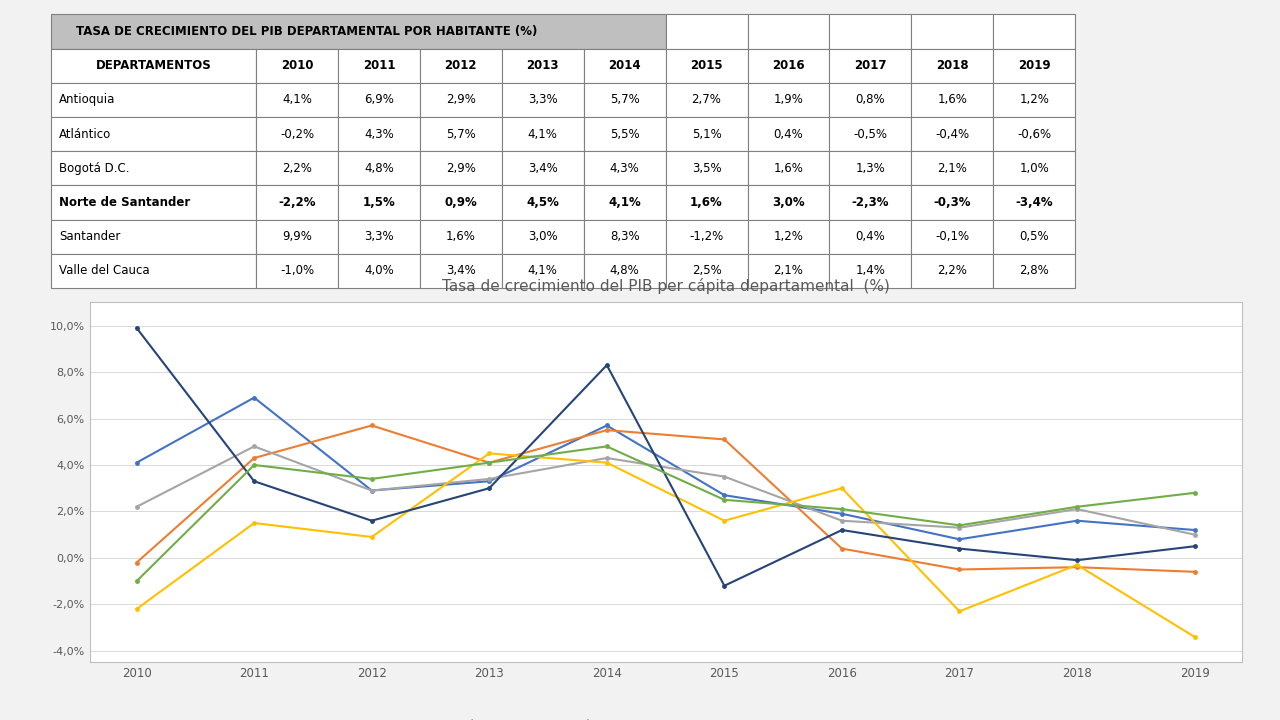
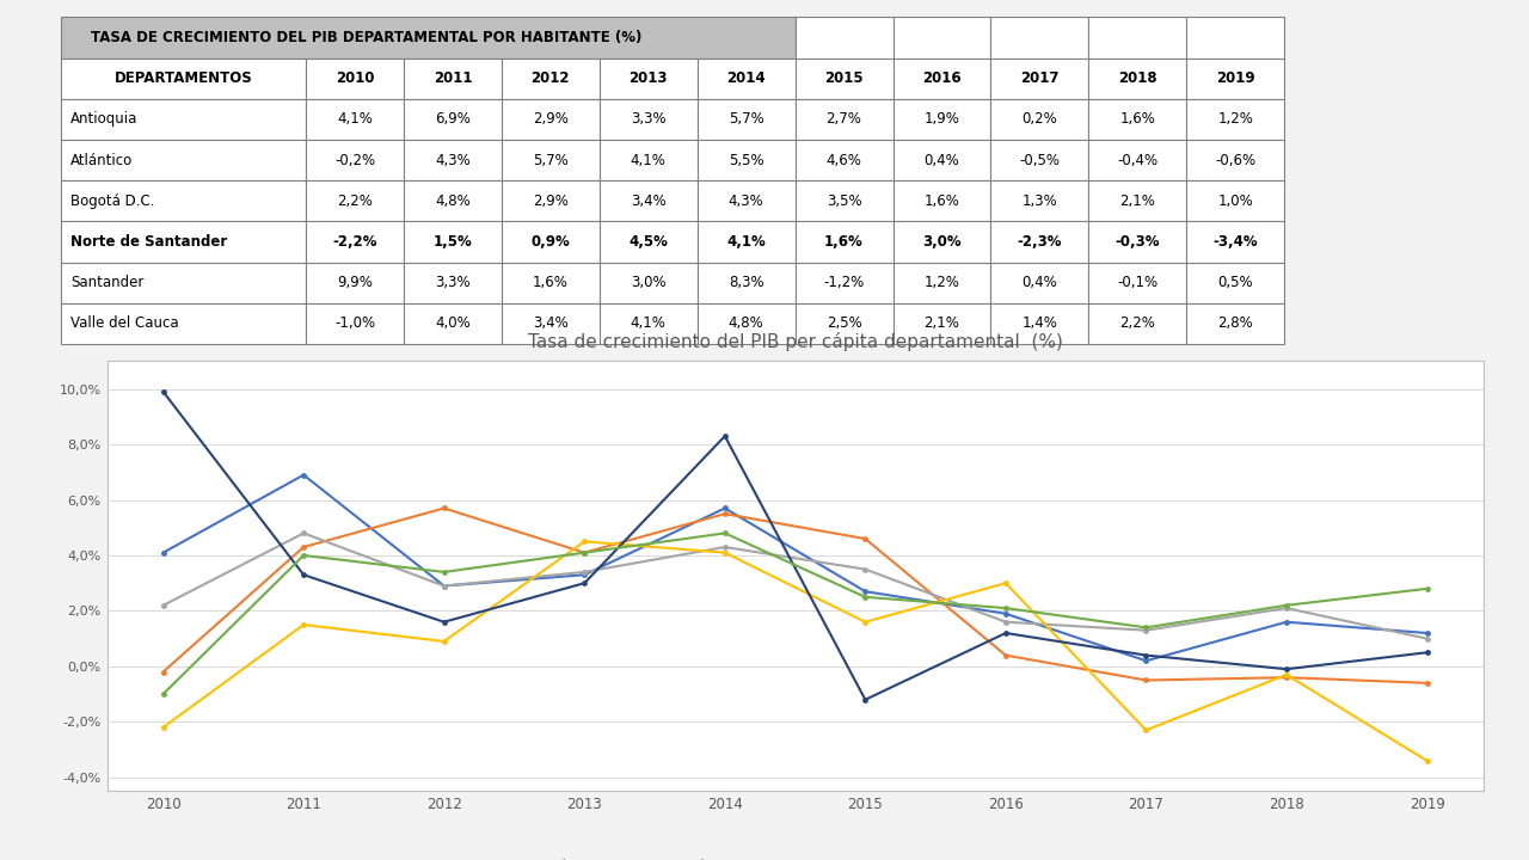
Atlántico/2015: 5,1% -> 4,6%
Antioquia/2017: 0,8% -> 0,2%
